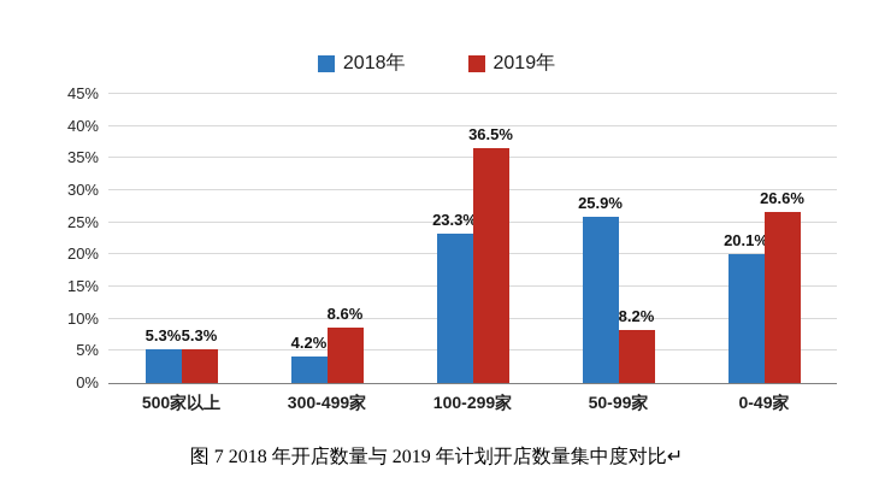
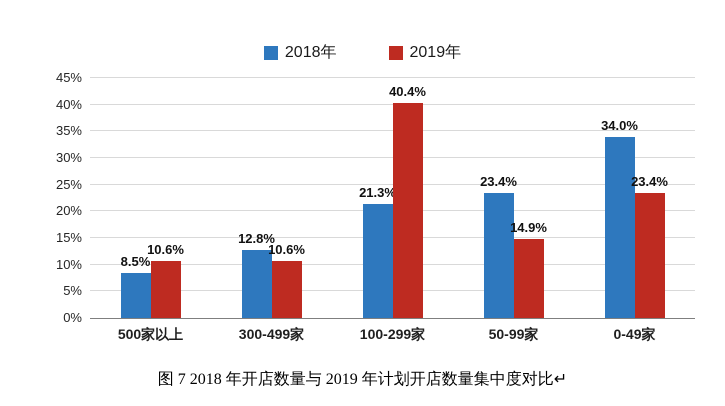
2018年/500家以上: 5.3% -> 8.5%
2019年/500家以上: 5.3% -> 10.6%
2018年/300-499家: 4.2% -> 12.8%
2019年/300-499家: 8.6% -> 10.6%
2018年/100-299家: 23.3% -> 21.3%
2019年/100-299家: 36.5% -> 40.4%
2018年/50-99家: 25.9% -> 23.4%
2019年/50-99家: 8.2% -> 14.9%
2018年/0-49家: 20.1% -> 34.0%
2019年/0-49家: 26.6% -> 23.4%
